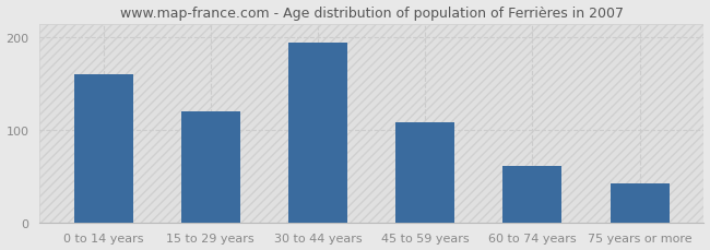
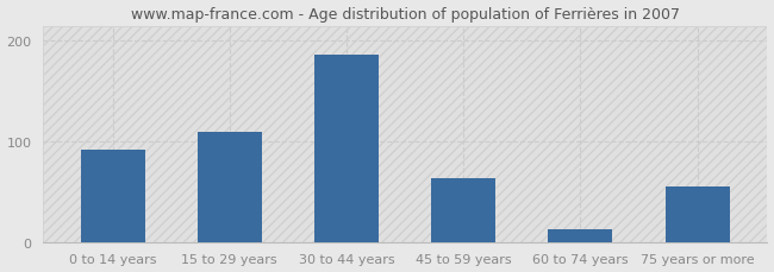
0 to 14 years: 160 -> 92
15 to 29 years: 120 -> 110
30 to 44 years: 194 -> 186
45 to 59 years: 109 -> 64
60 to 74 years: 62 -> 14
75 years or more: 43 -> 56
